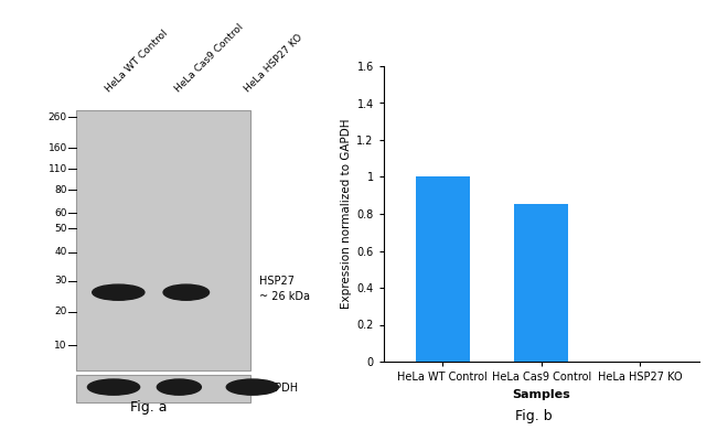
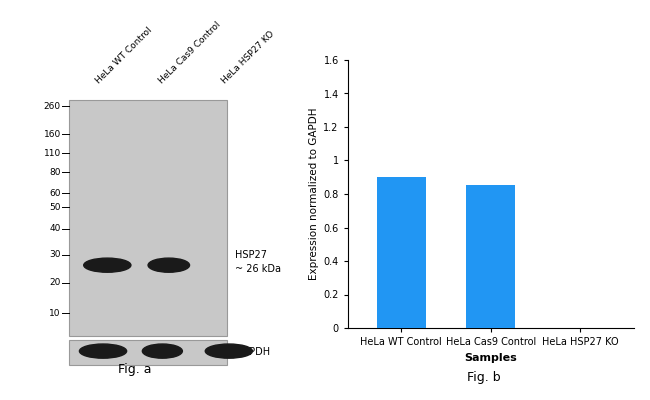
HeLa WT Control: 1.00 -> 0.90
